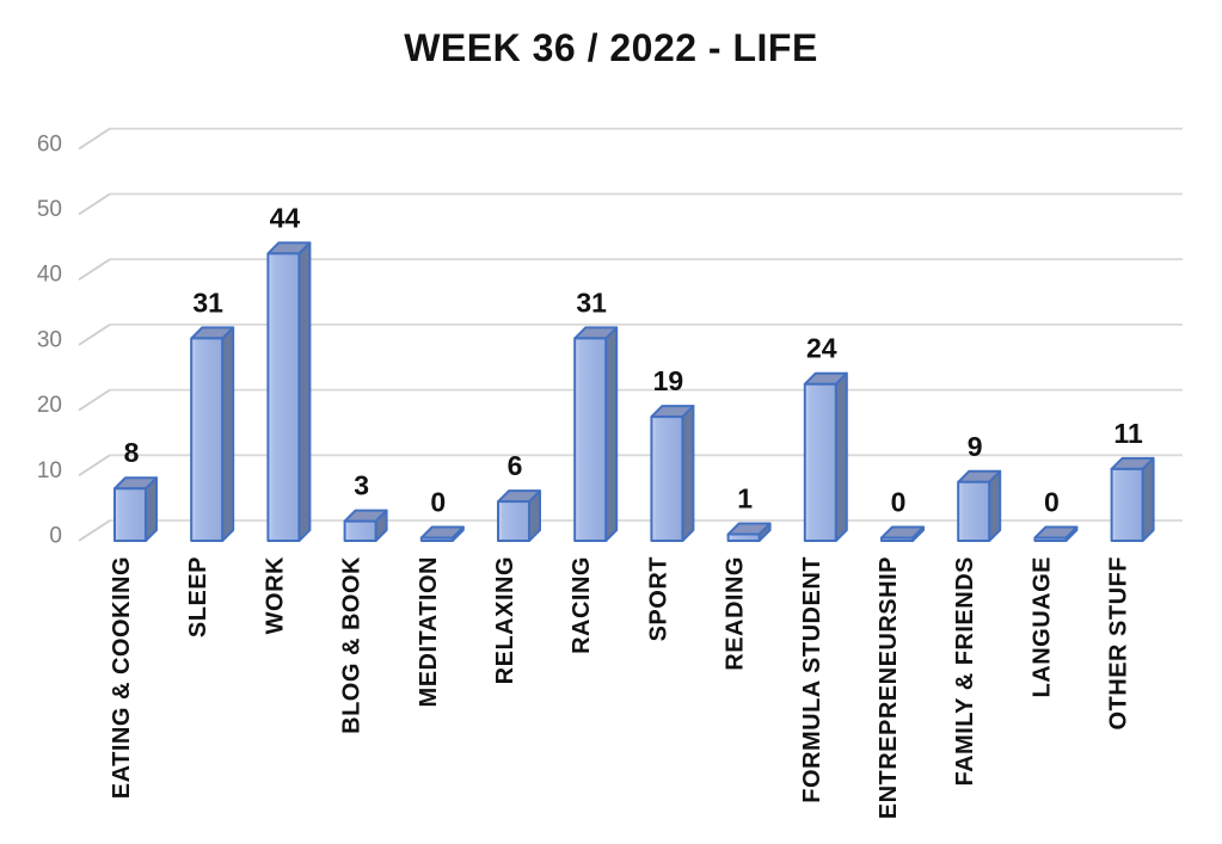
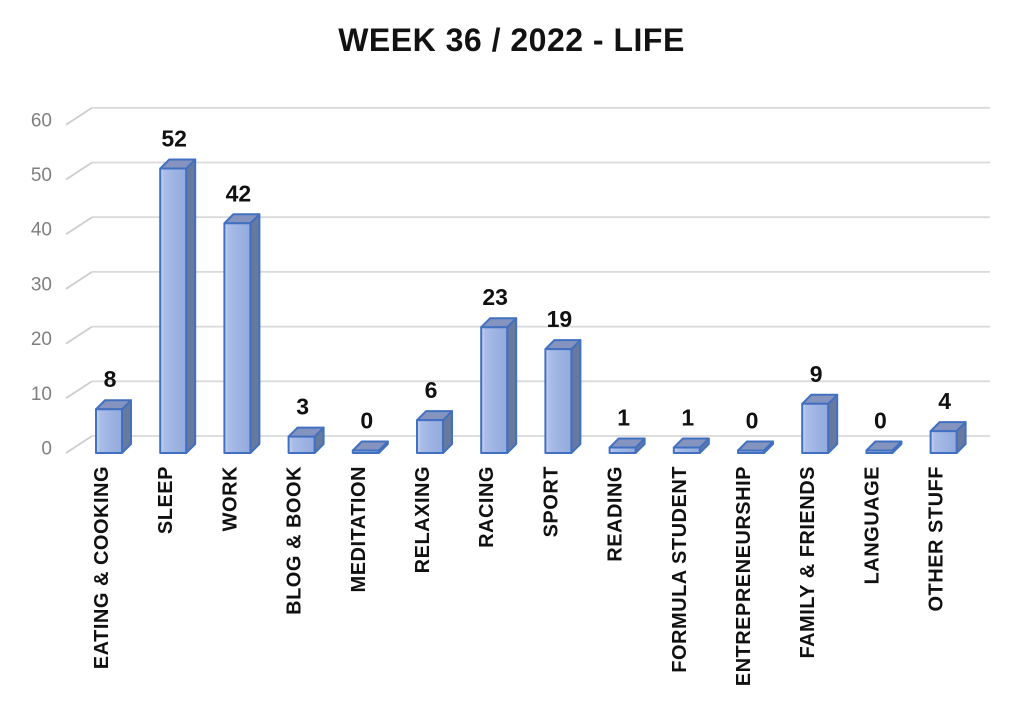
SLEEP: 31 -> 52
WORK: 44 -> 42
RACING: 31 -> 23
FORMULA STUDENT: 24 -> 1
OTHER STUFF: 11 -> 4
